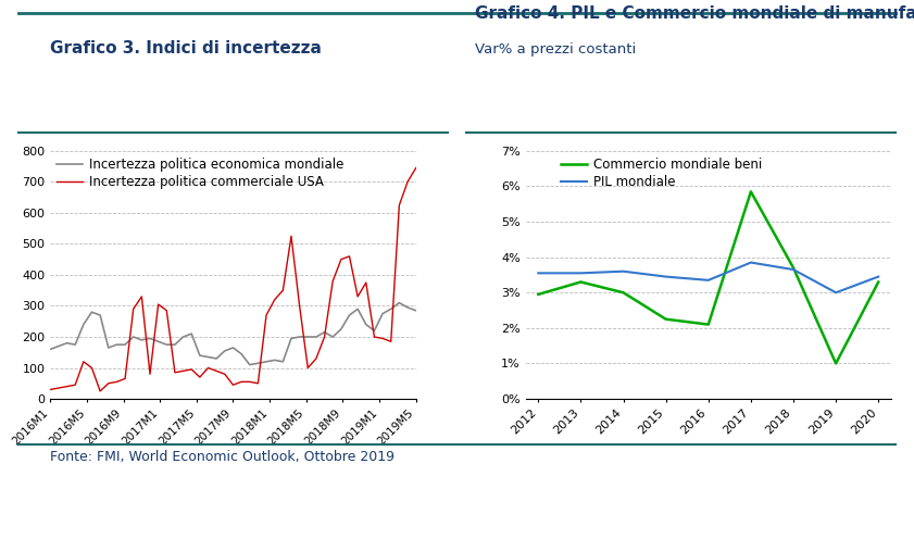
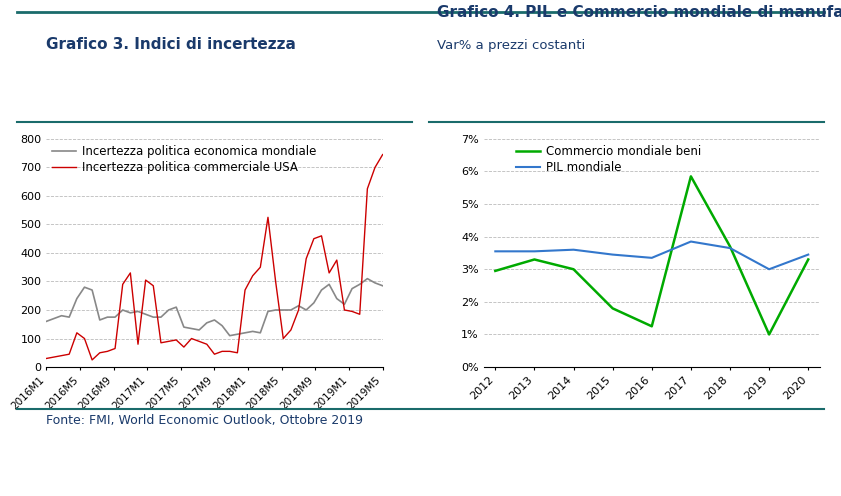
Commercio mondiale beni/2015: 2.25% -> 1.80%
Commercio mondiale beni/2016: 2.10% -> 1.25%
